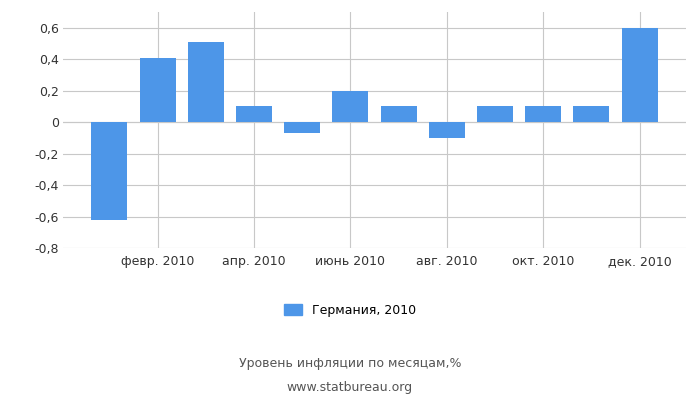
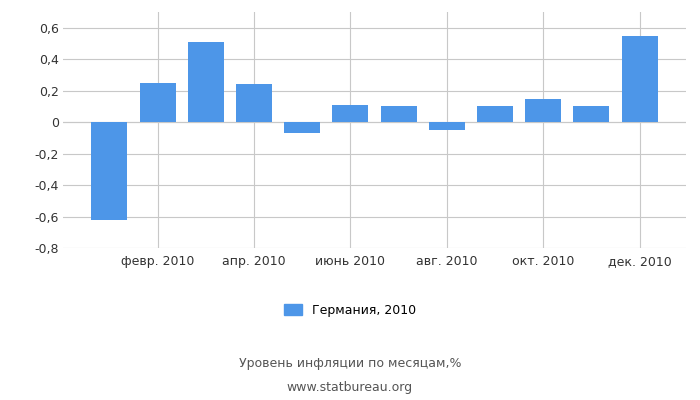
февр. 2010: 0,41 -> 0,25
апр. 2010: 0,10 -> 0,24
июнь 2010: 0,20 -> 0,11
авг. 2010: -0,10 -> -0,05
окт. 2010: 0,10 -> 0,15
дек. 2010: 0,60 -> 0,55
